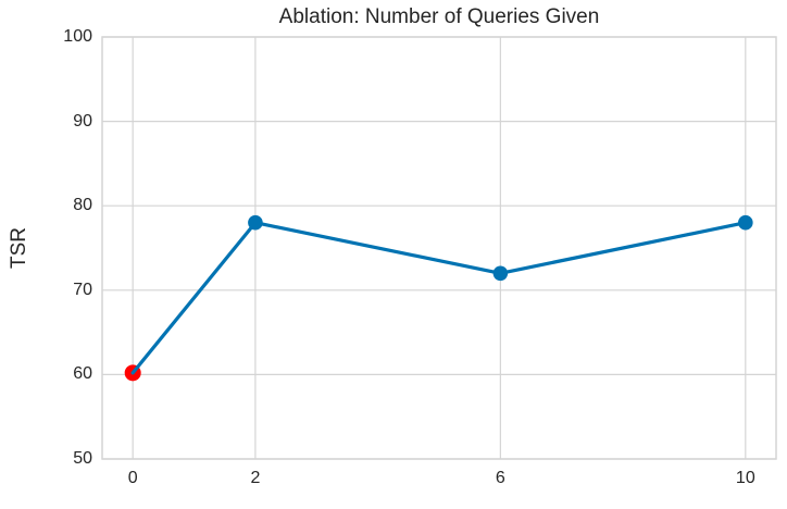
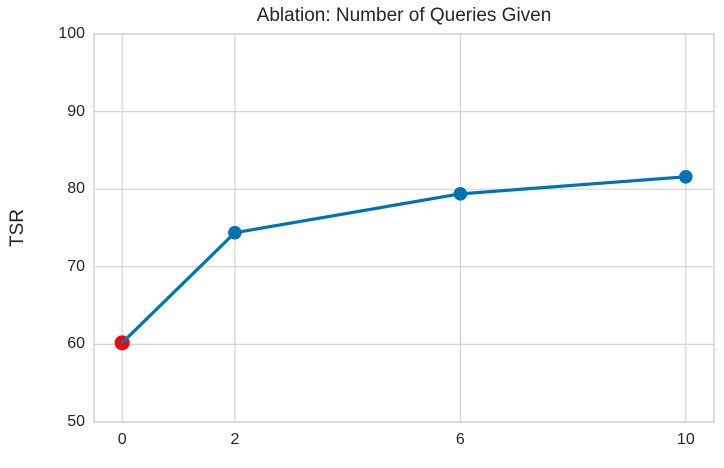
2: 78 -> 74
6: 72 -> 79
10: 78 -> 82
